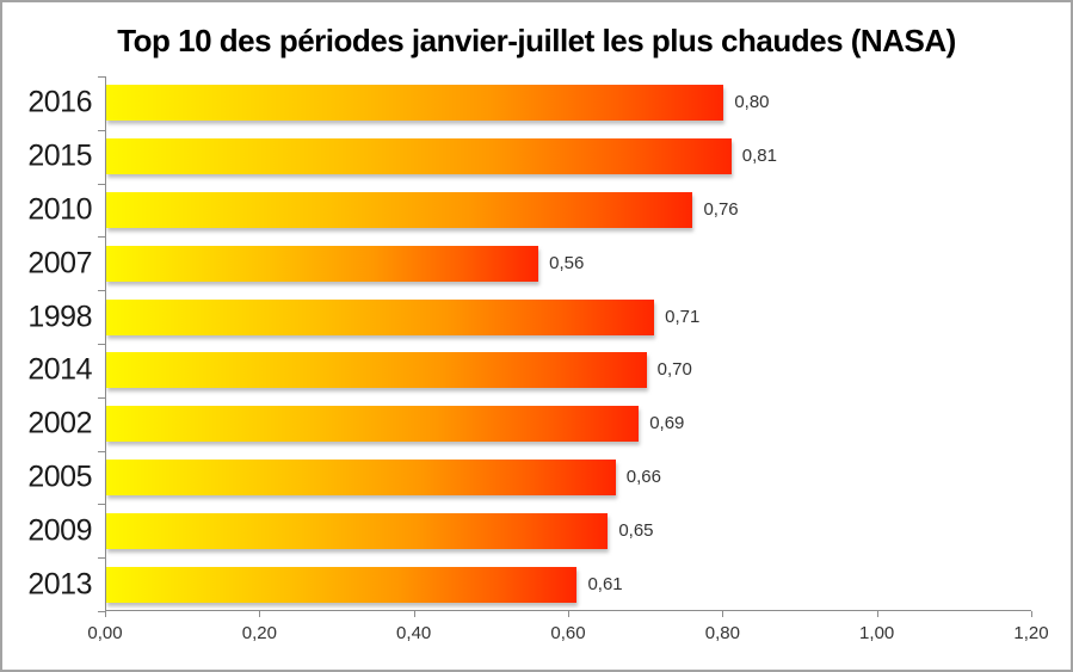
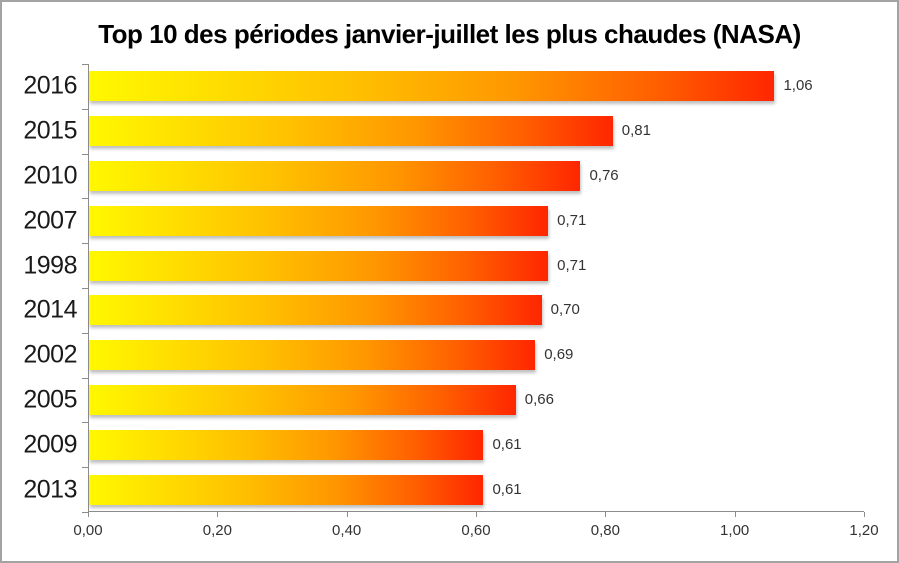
2016: 0,80 -> 1,06
2007: 0,56 -> 0,71
2009: 0,65 -> 0,61
